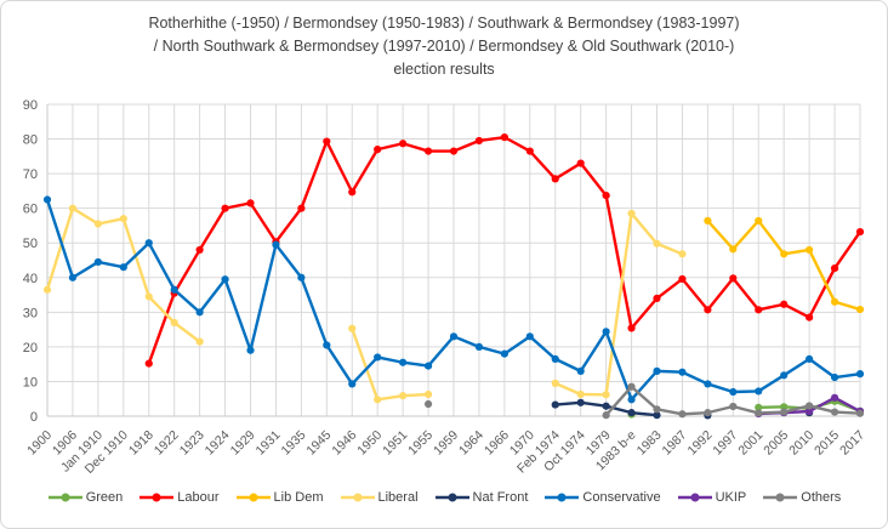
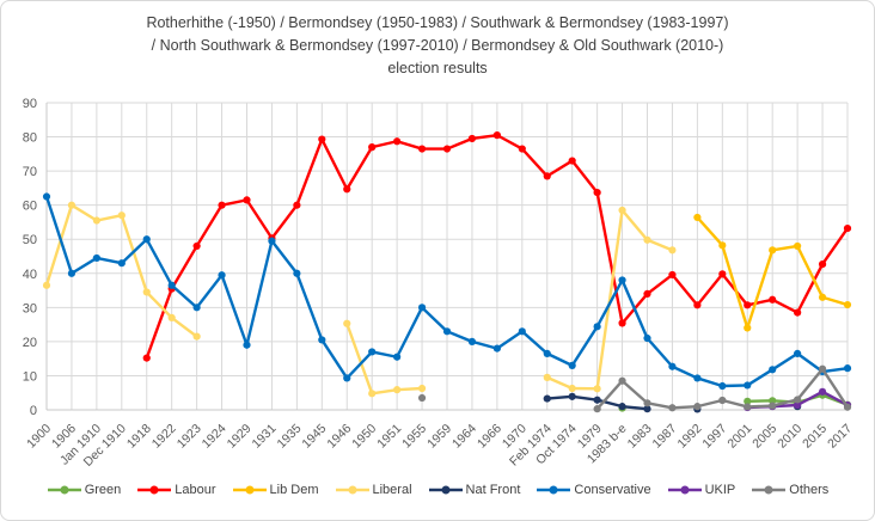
Conservative/1955: 14 -> 30
Conservative/1983 b-e: 5 -> 38
Conservative/1983: 13 -> 21
Lib Dem/2001: 56 -> 24
Others/2015: 1 -> 12
